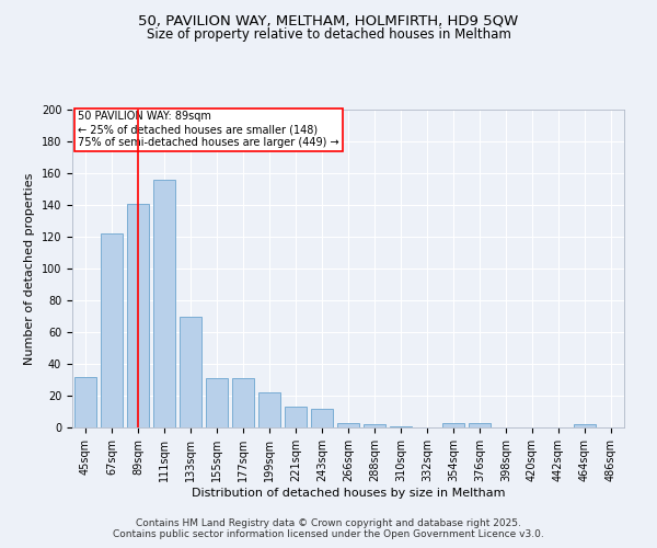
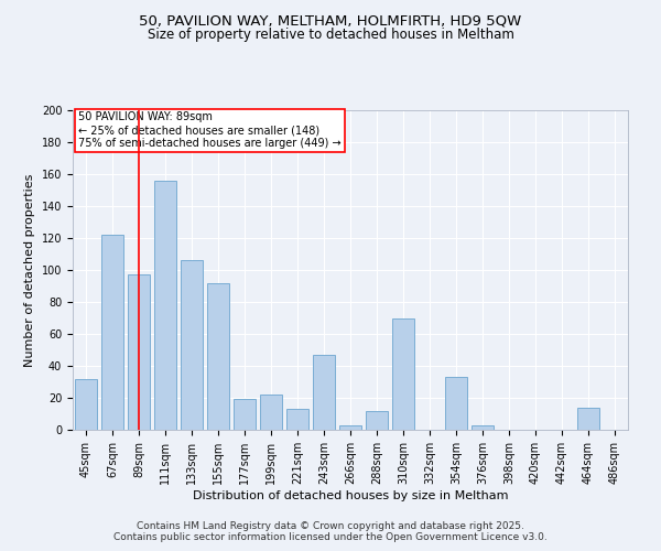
89sqm: 141 -> 97
133sqm: 70 -> 106
155sqm: 31 -> 92
177sqm: 31 -> 19
243sqm: 12 -> 47
288sqm: 2 -> 12
310sqm: 1 -> 70
354sqm: 3 -> 33
464sqm: 2 -> 14
